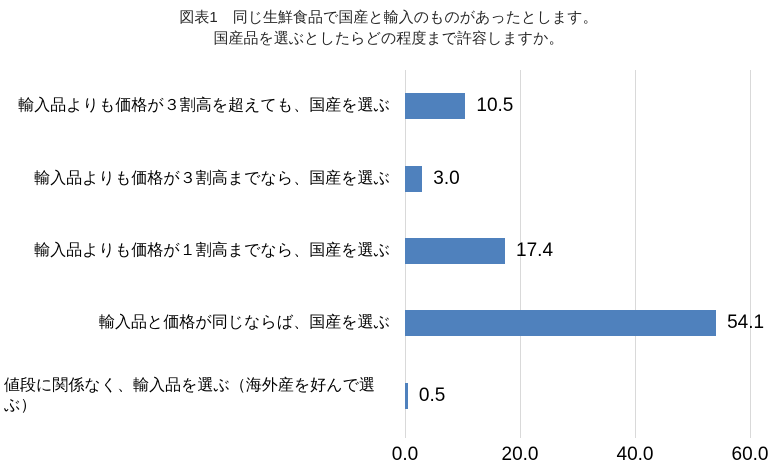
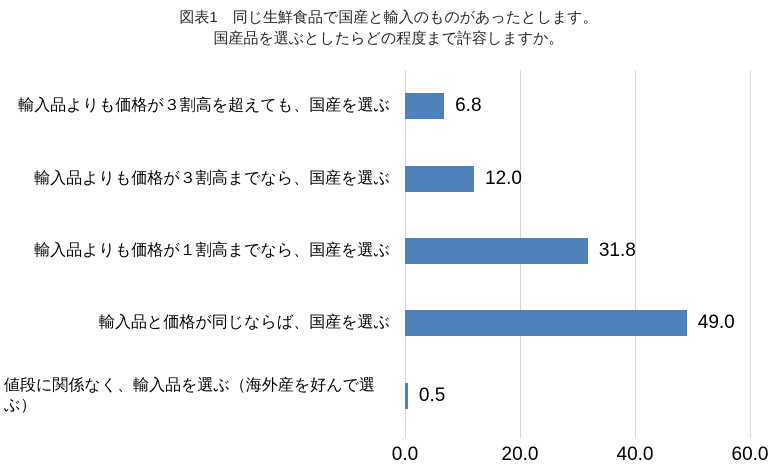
輸入品よりも価格が３割高を超えても、国産を選ぶ: 10.5 -> 6.8
輸入品よりも価格が３割高までなら、国産を選ぶ: 3.0 -> 12.0
輸入品よりも価格が１割高までなら、国産を選ぶ: 17.4 -> 31.8
輸入品と価格が同じならば、国産を選ぶ: 54.1 -> 49.0
